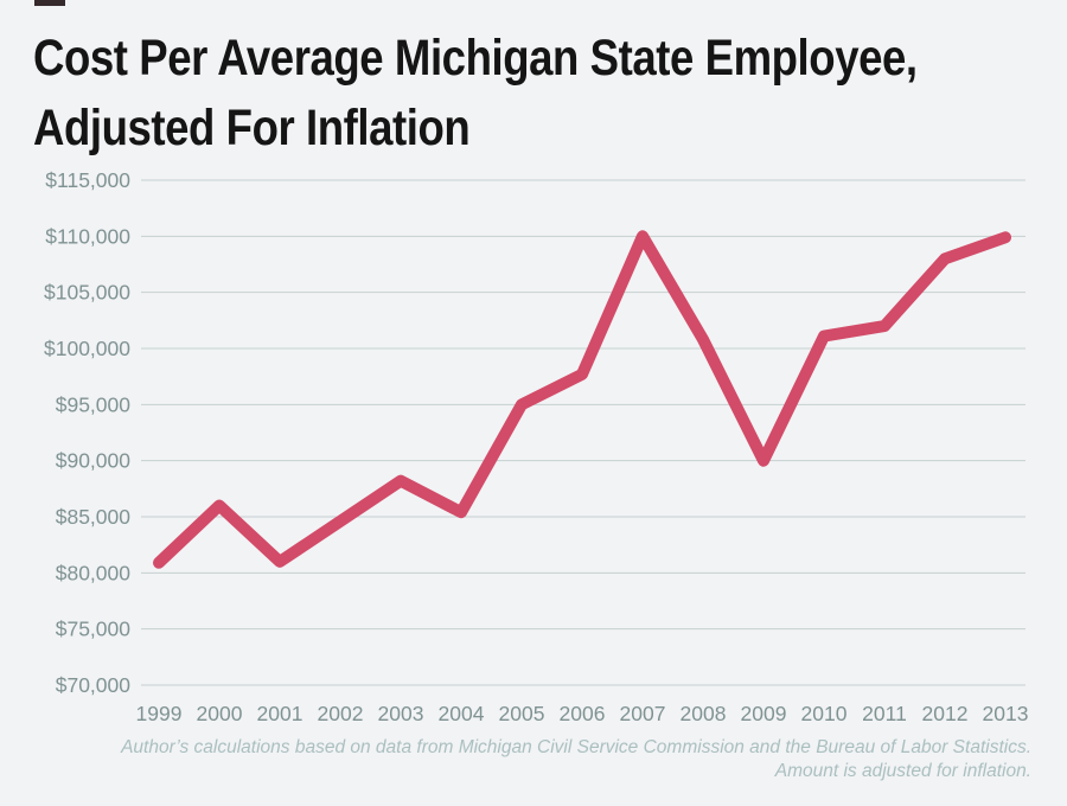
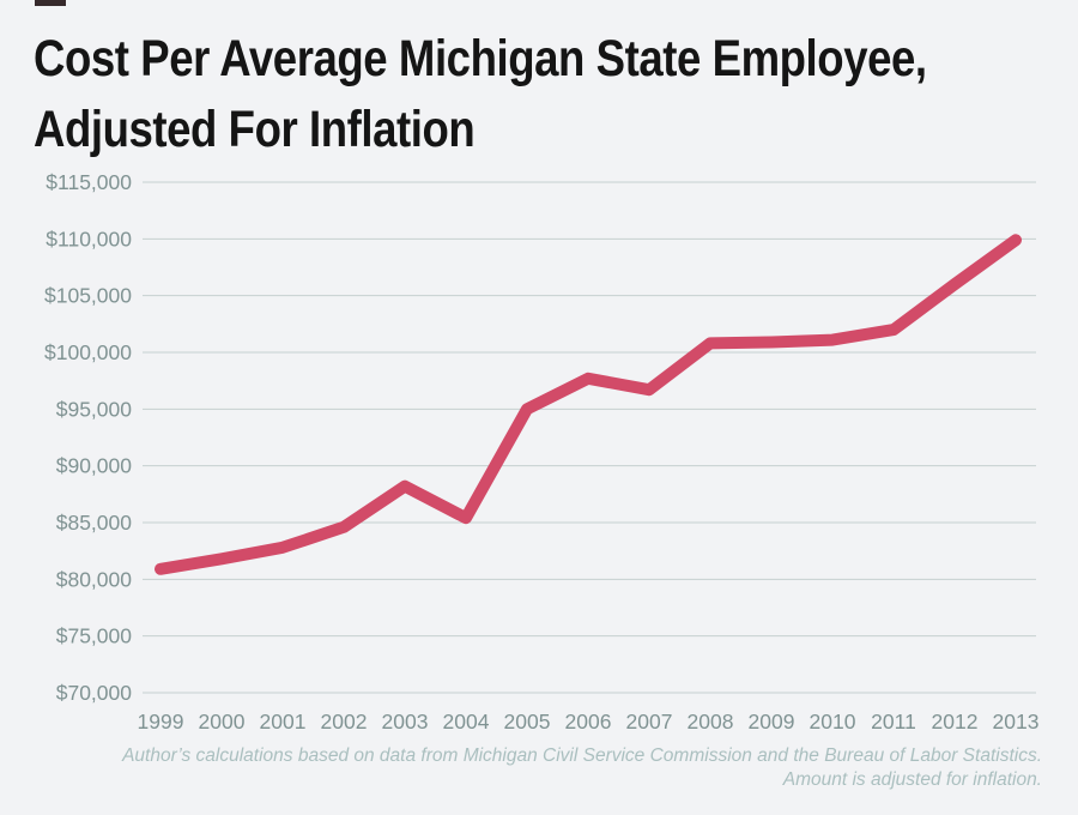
2000: $86000 -> $82000
2001: $81000 -> $83000
2007: $110000 -> $97000
2009: $90000 -> $101000
2012: $108000 -> $106000
